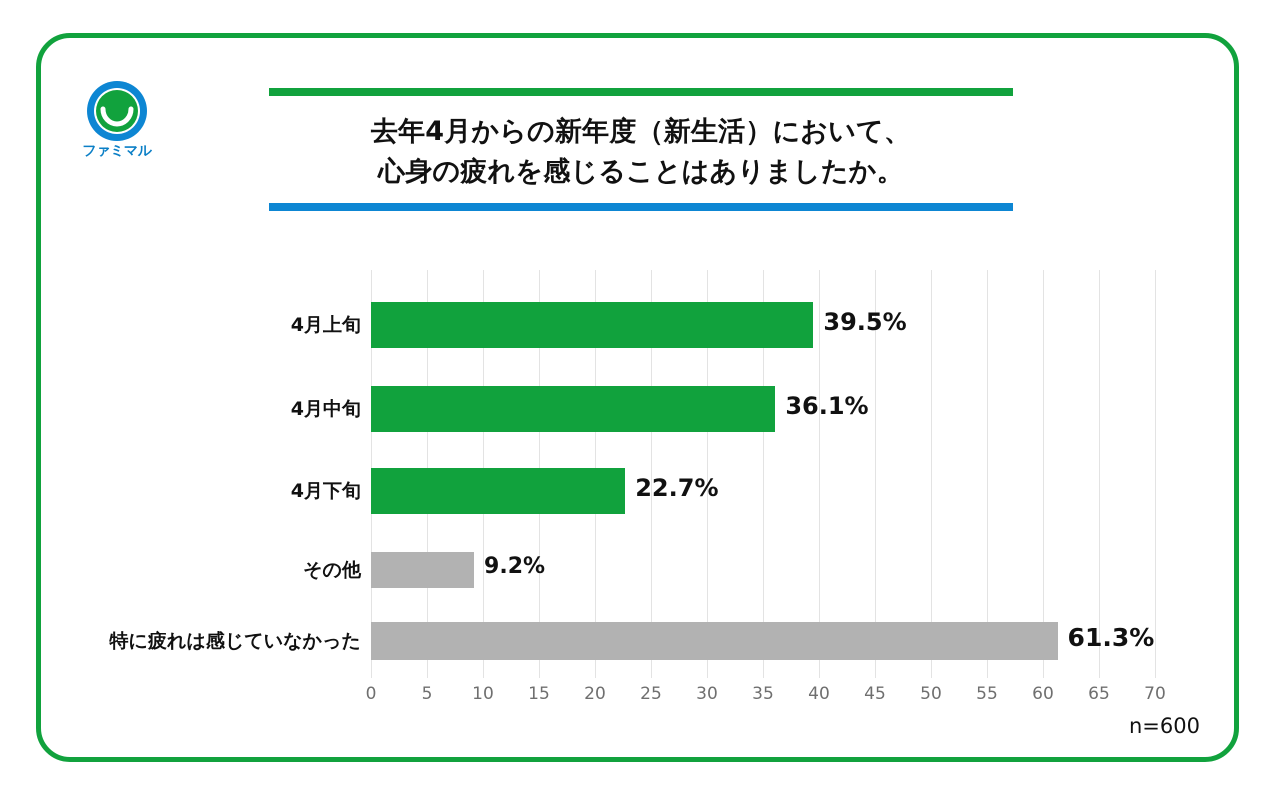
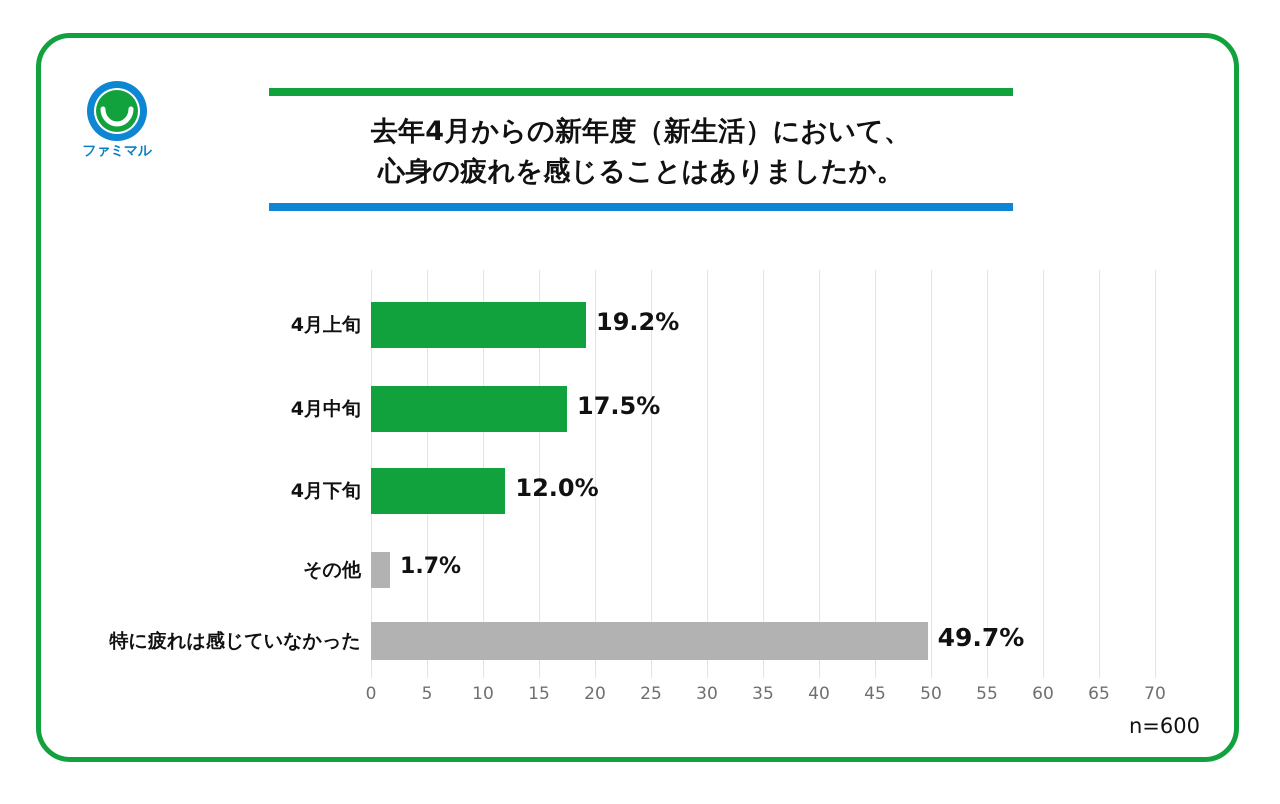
4月上旬: 39.5% -> 19.2%
4月中旬: 36.1% -> 17.5%
4月下旬: 22.7% -> 12.0%
その他: 9.2% -> 1.7%
特に疲れは感じていなかった: 61.3% -> 49.7%
